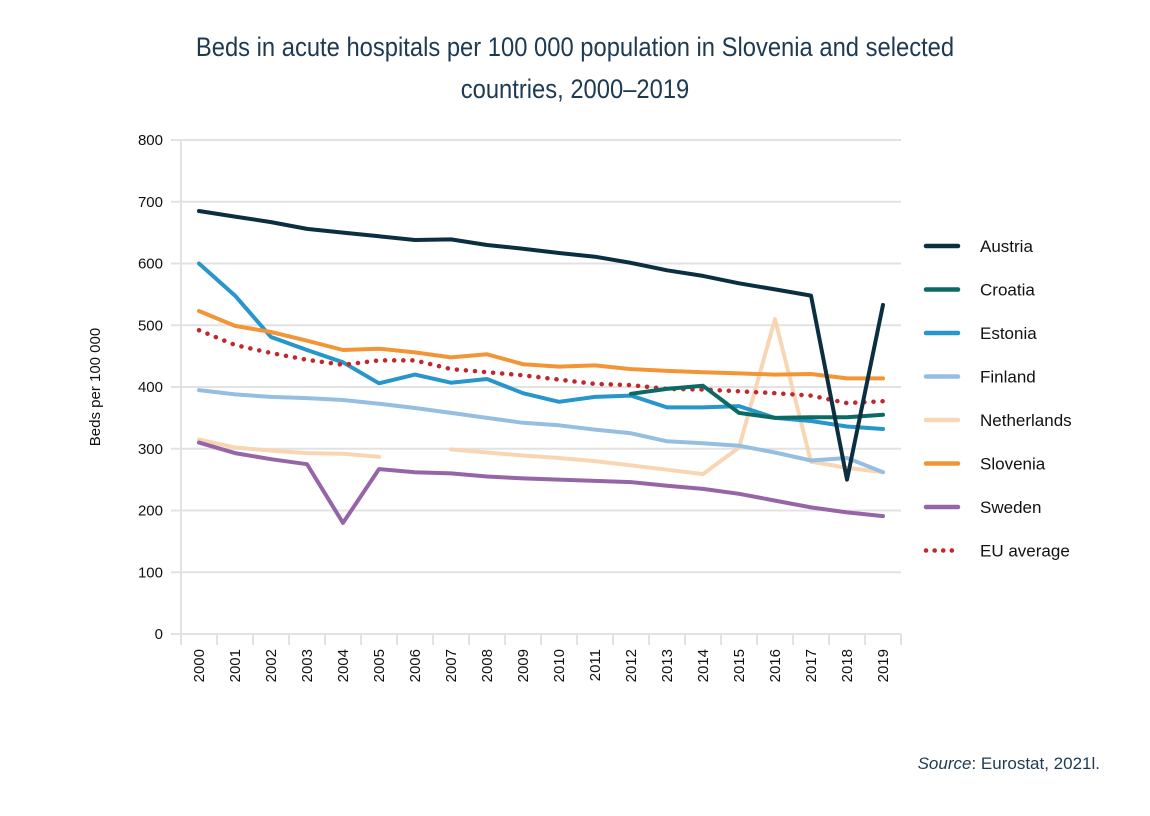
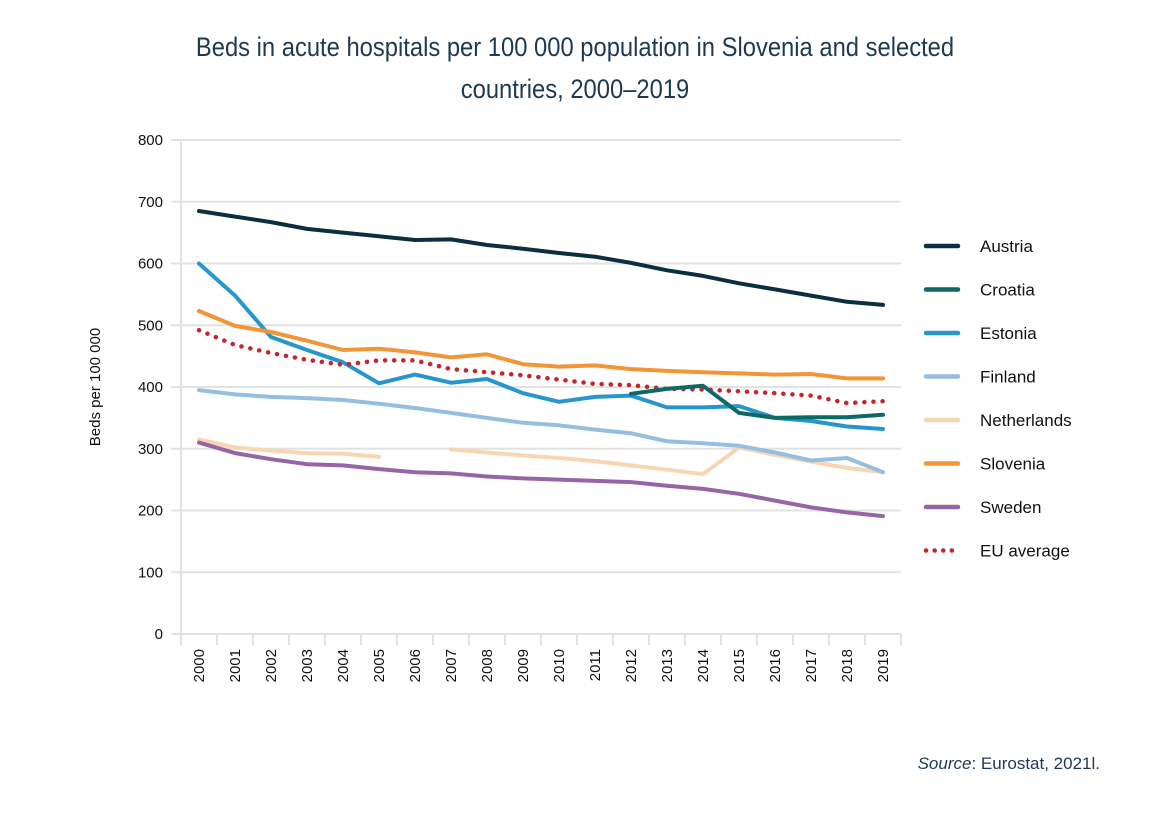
Sweden/2004: 180 -> 270
Netherlands/2016: 510 -> 290
Austria/2018: 250 -> 540
